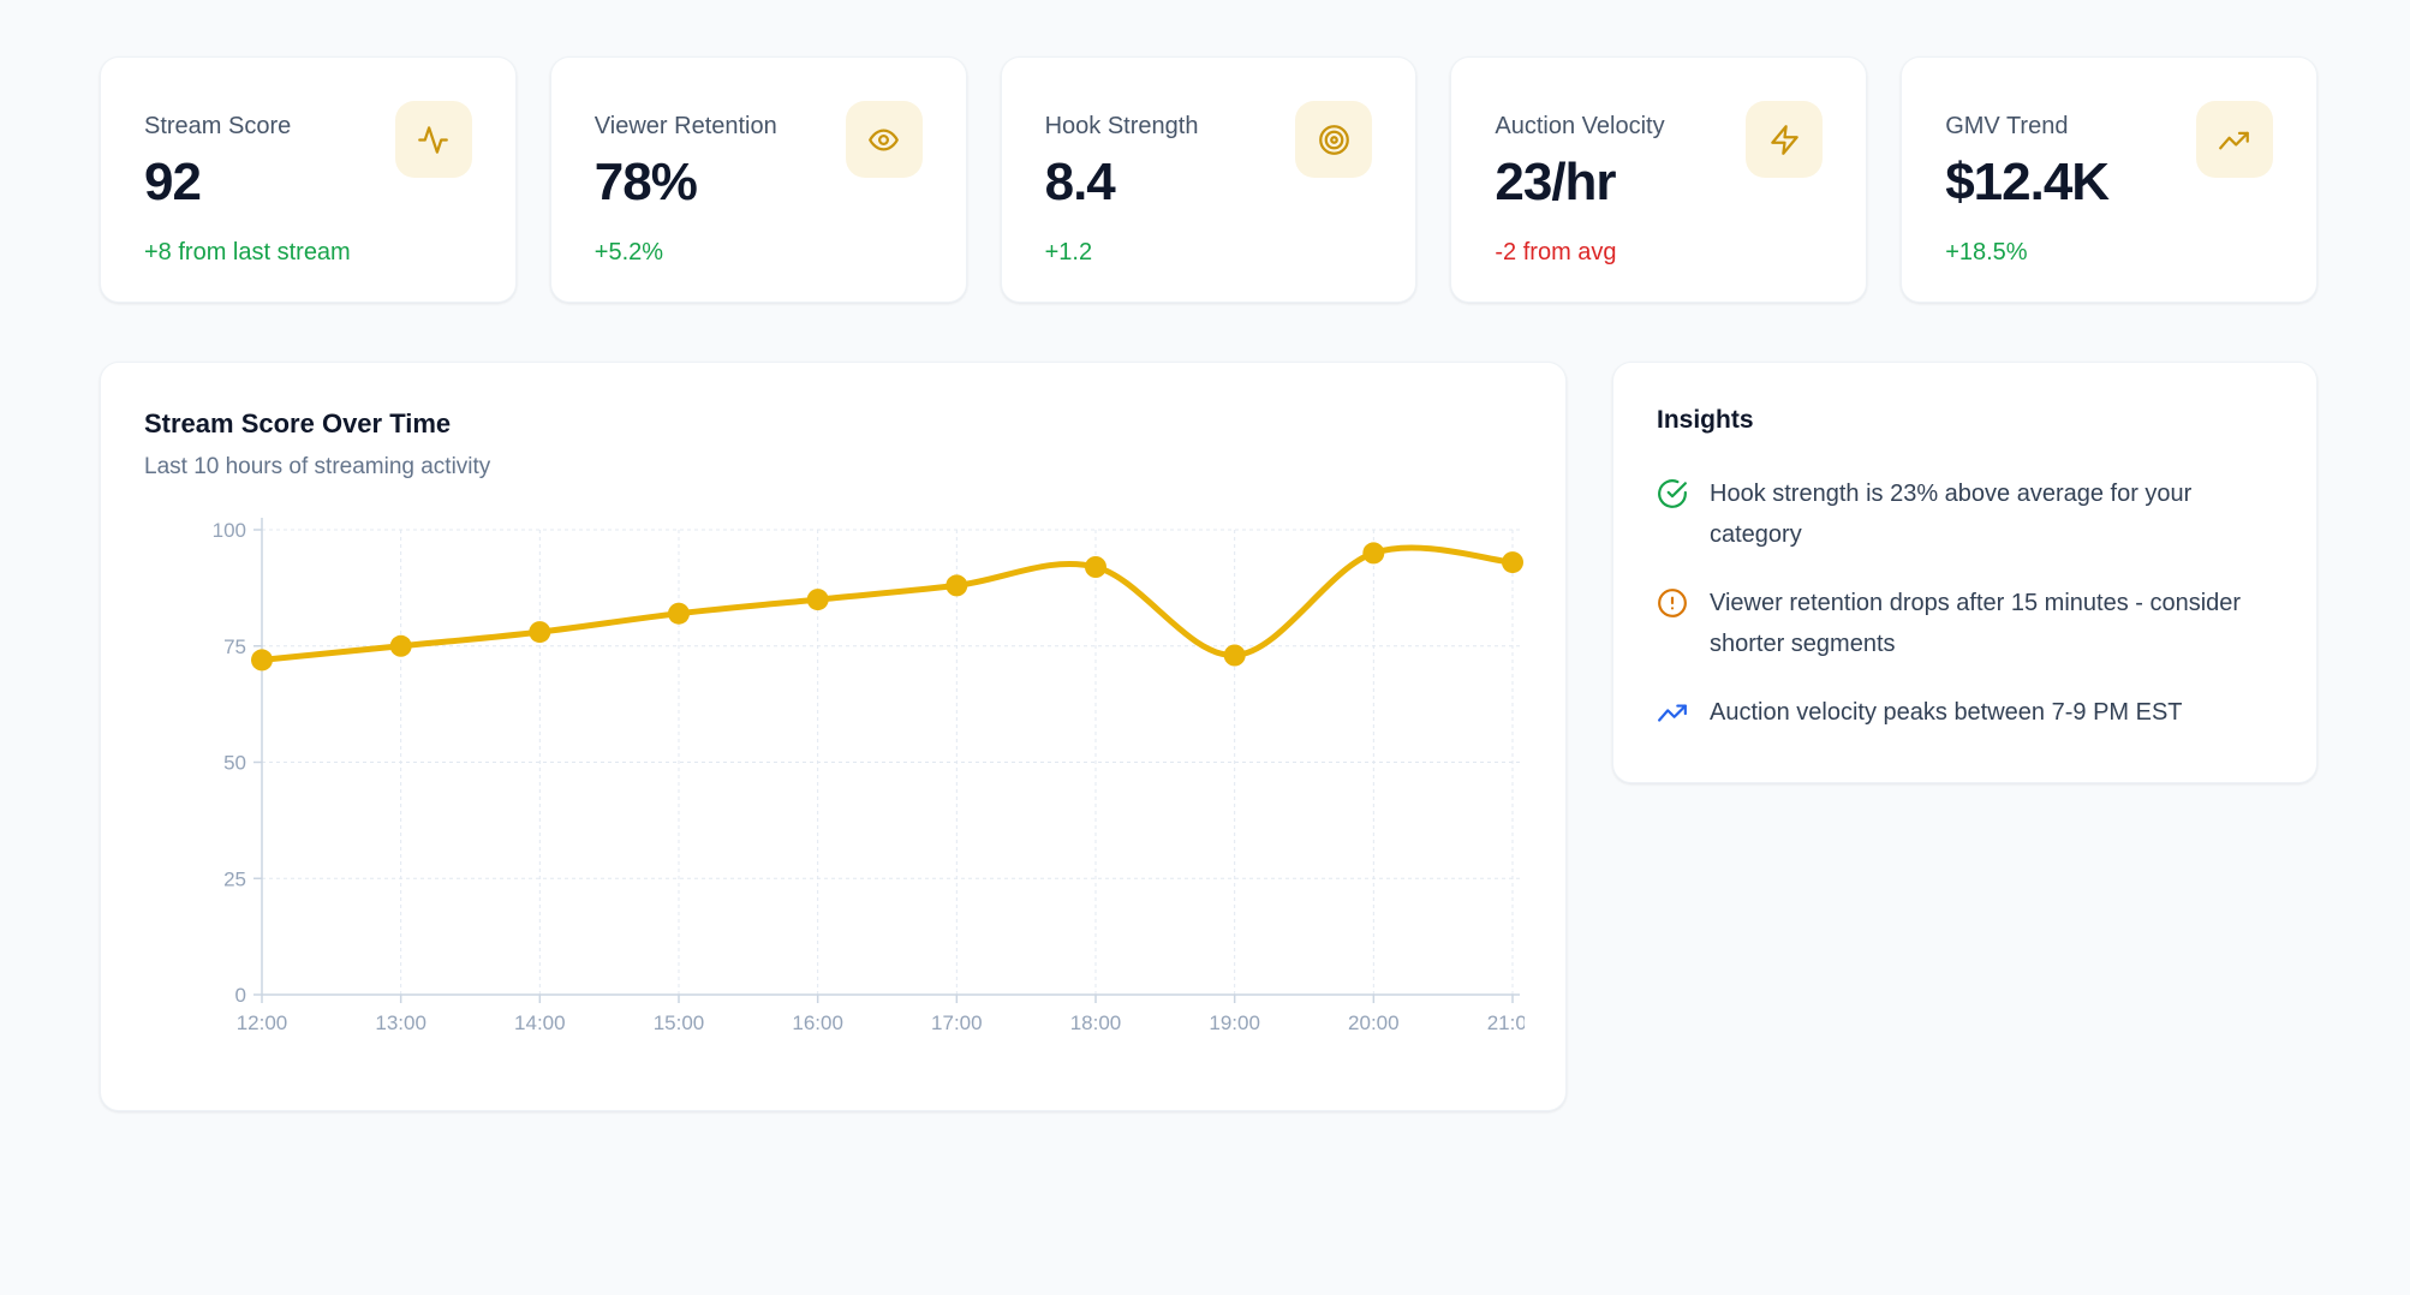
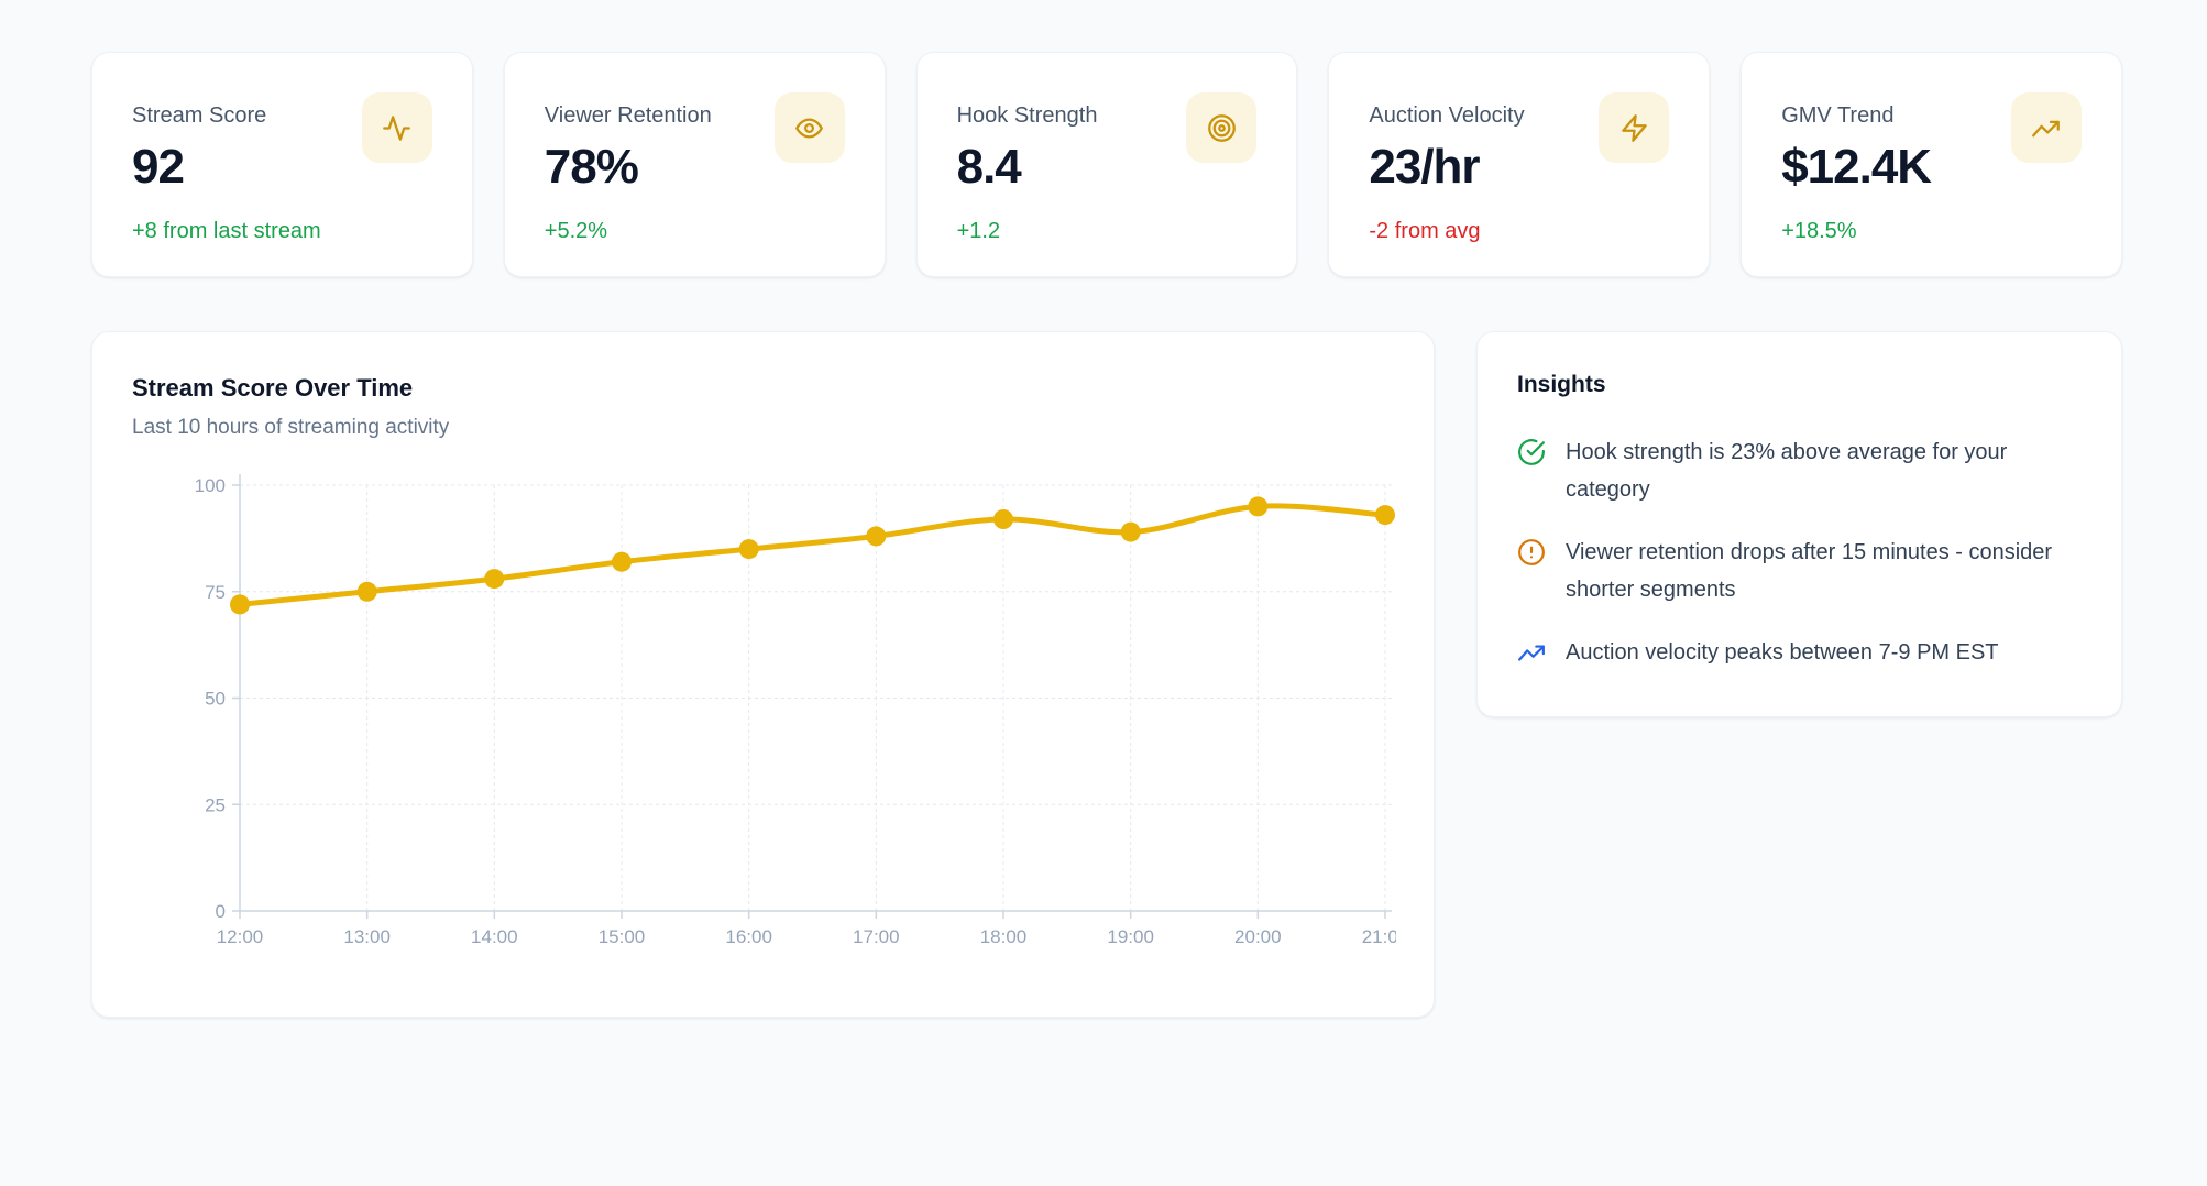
19:00: 73 -> 89
